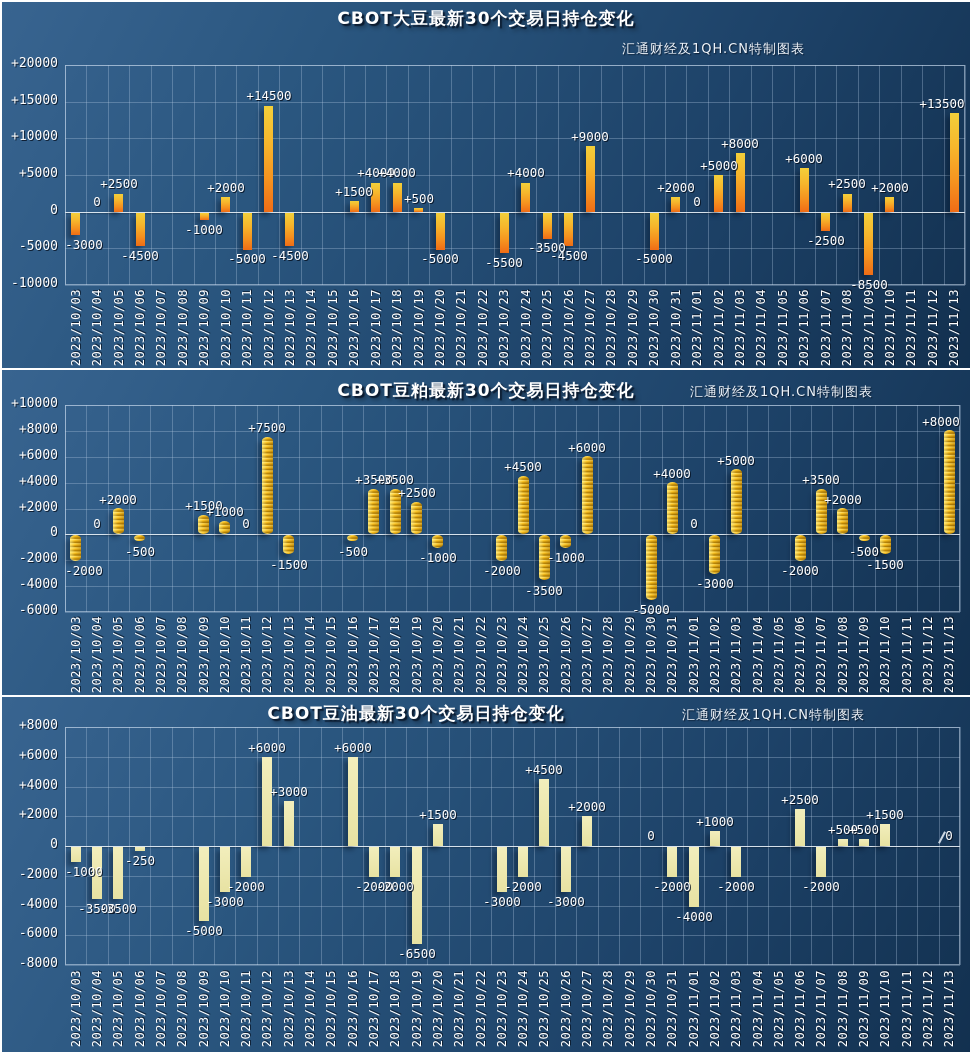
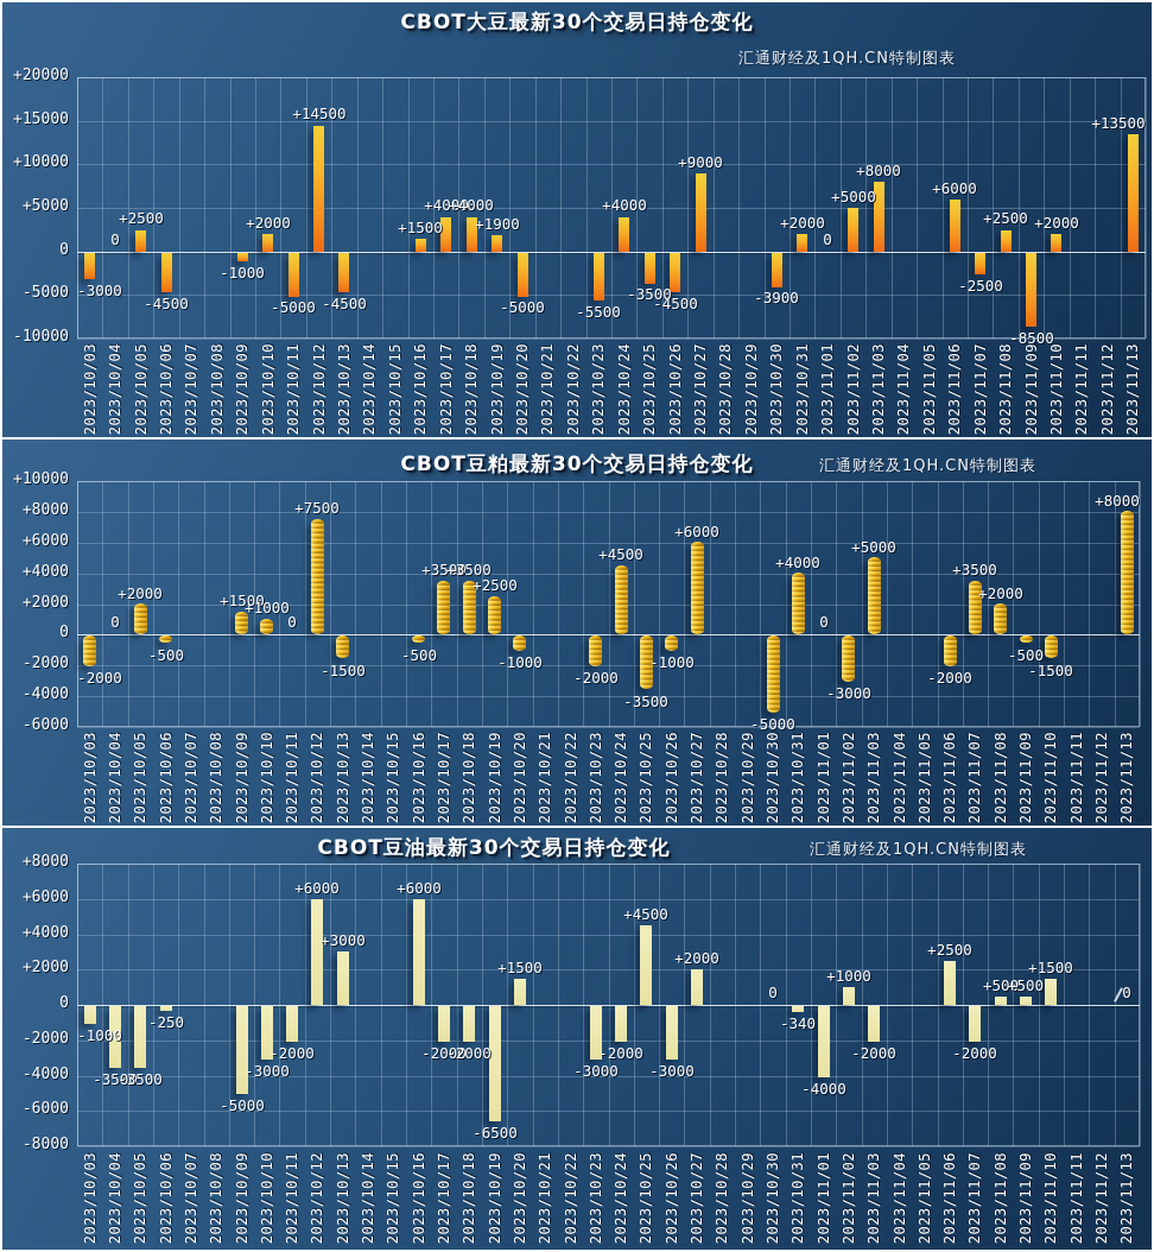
CBOT大豆最新30个交易日持仓变化/2023/10/19: +500 -> +1900
CBOT大豆最新30个交易日持仓变化/2023/10/30: -5000 -> -3900
CBOT豆油最新30个交易日持仓变化/2023/10/31: -2000 -> -340
